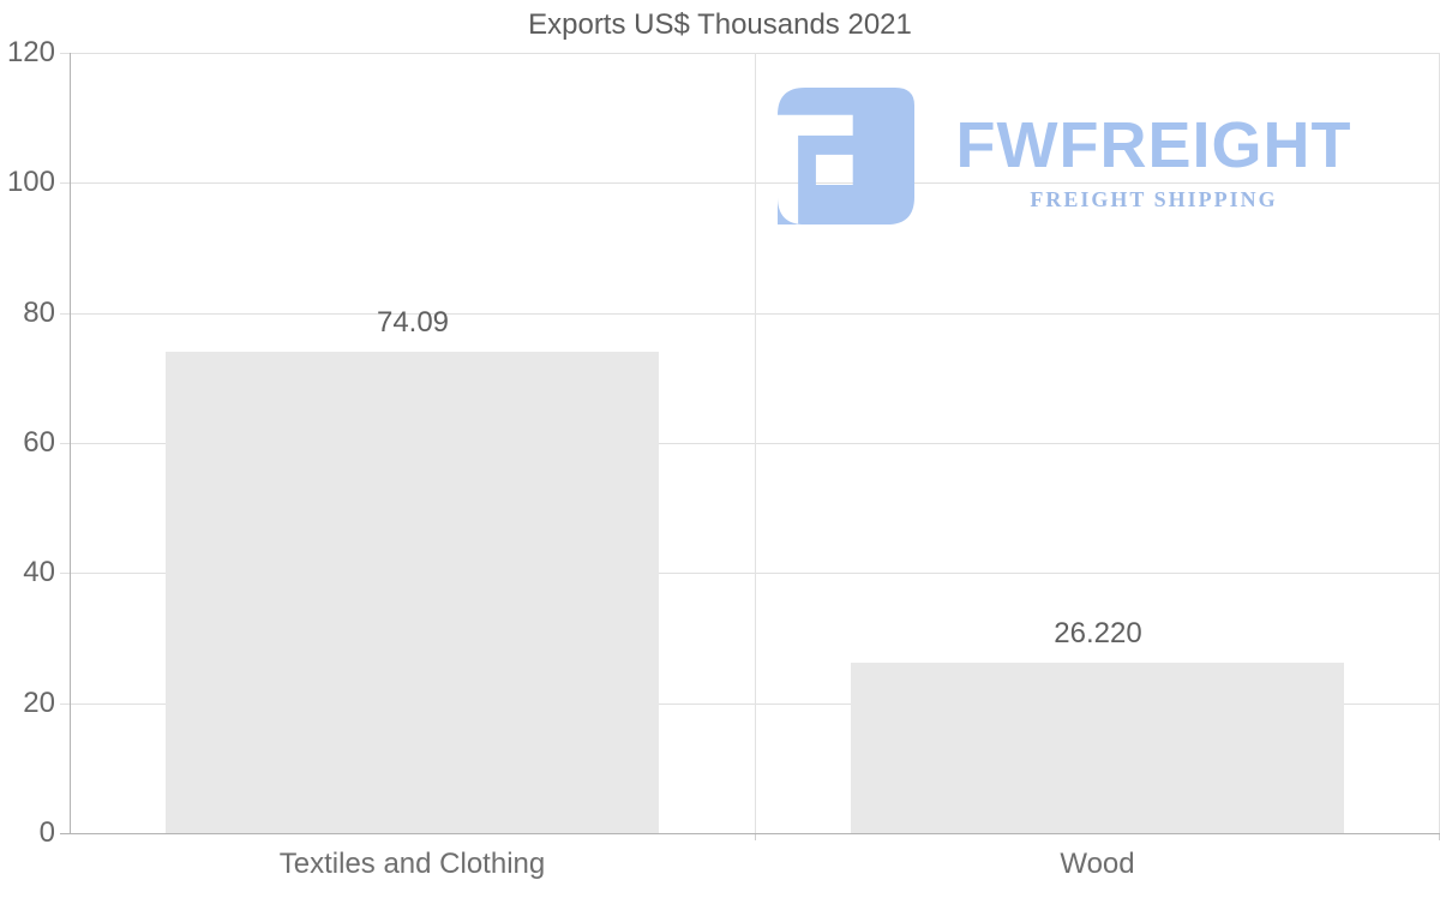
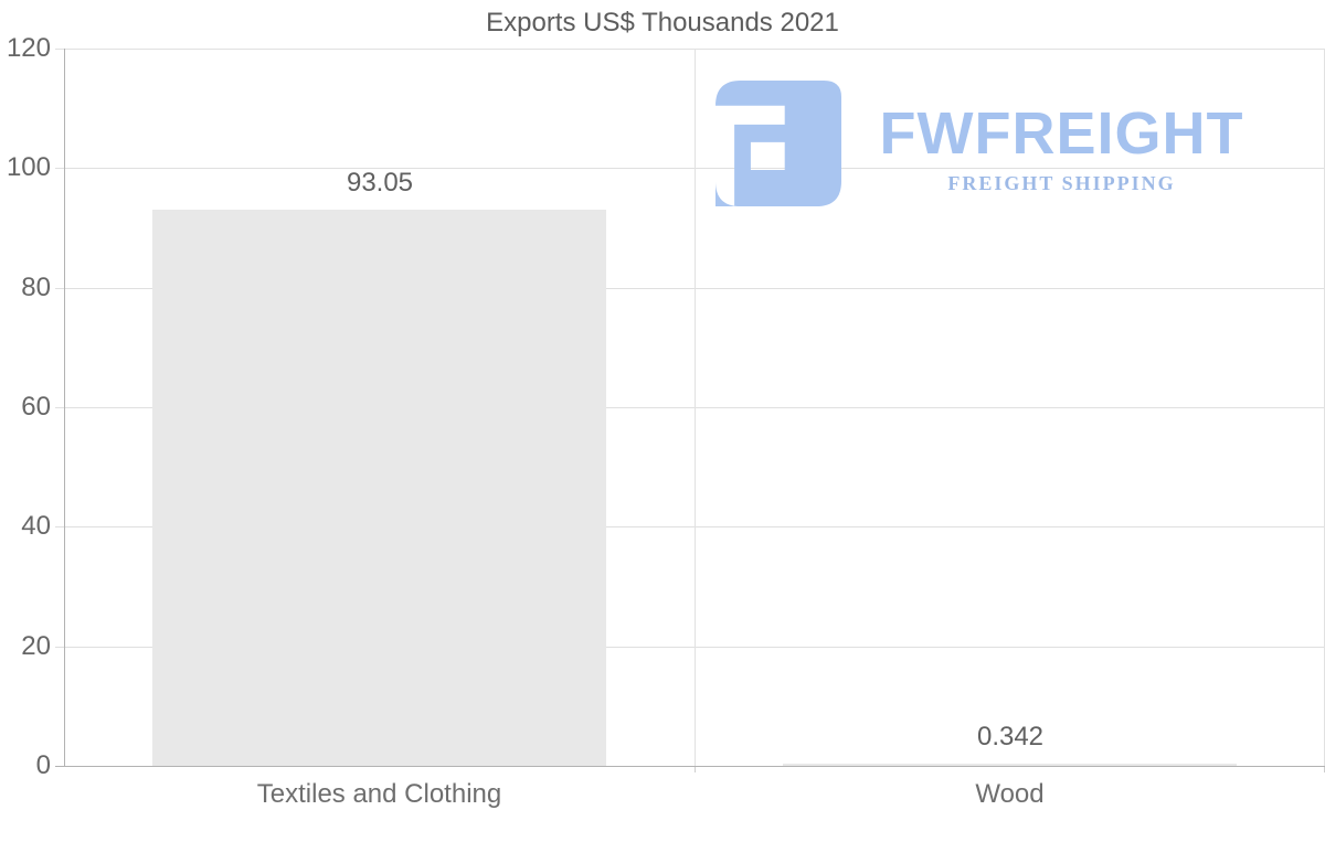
Textiles and Clothing: 74.09 -> 93.05
Wood: 26.220 -> 0.342
